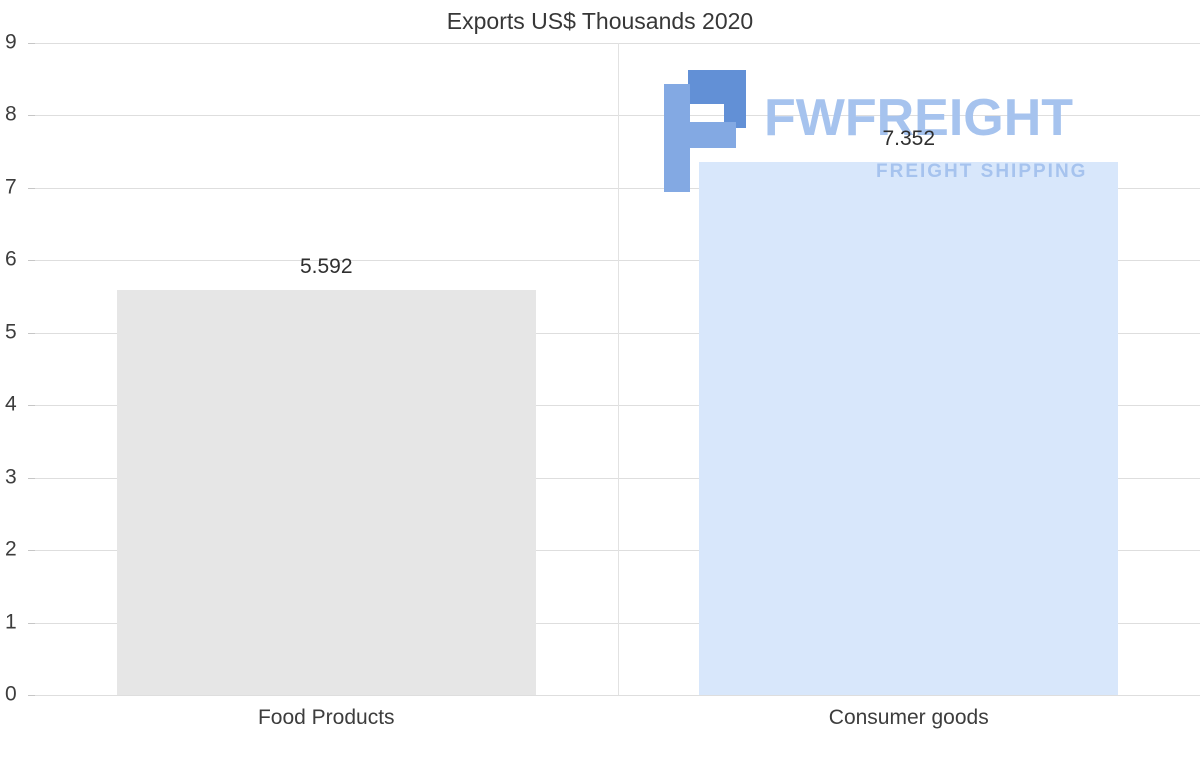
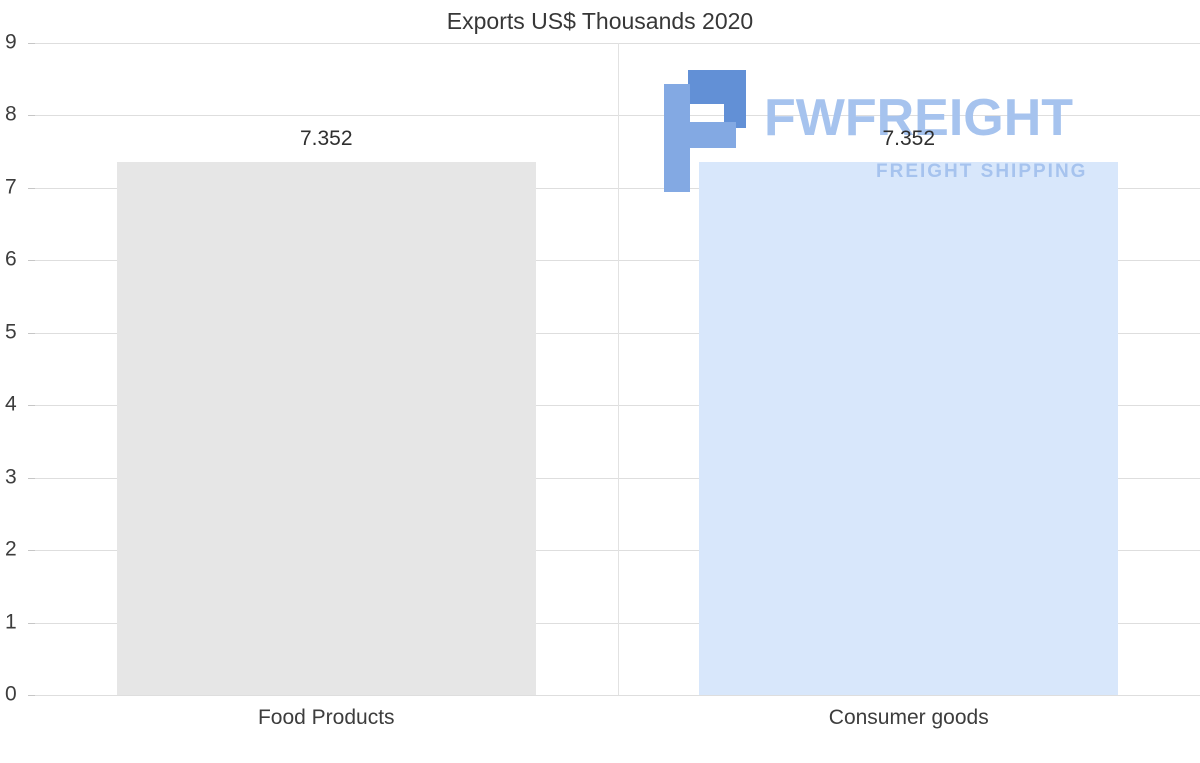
Food Products: 5.592 -> 7.352
